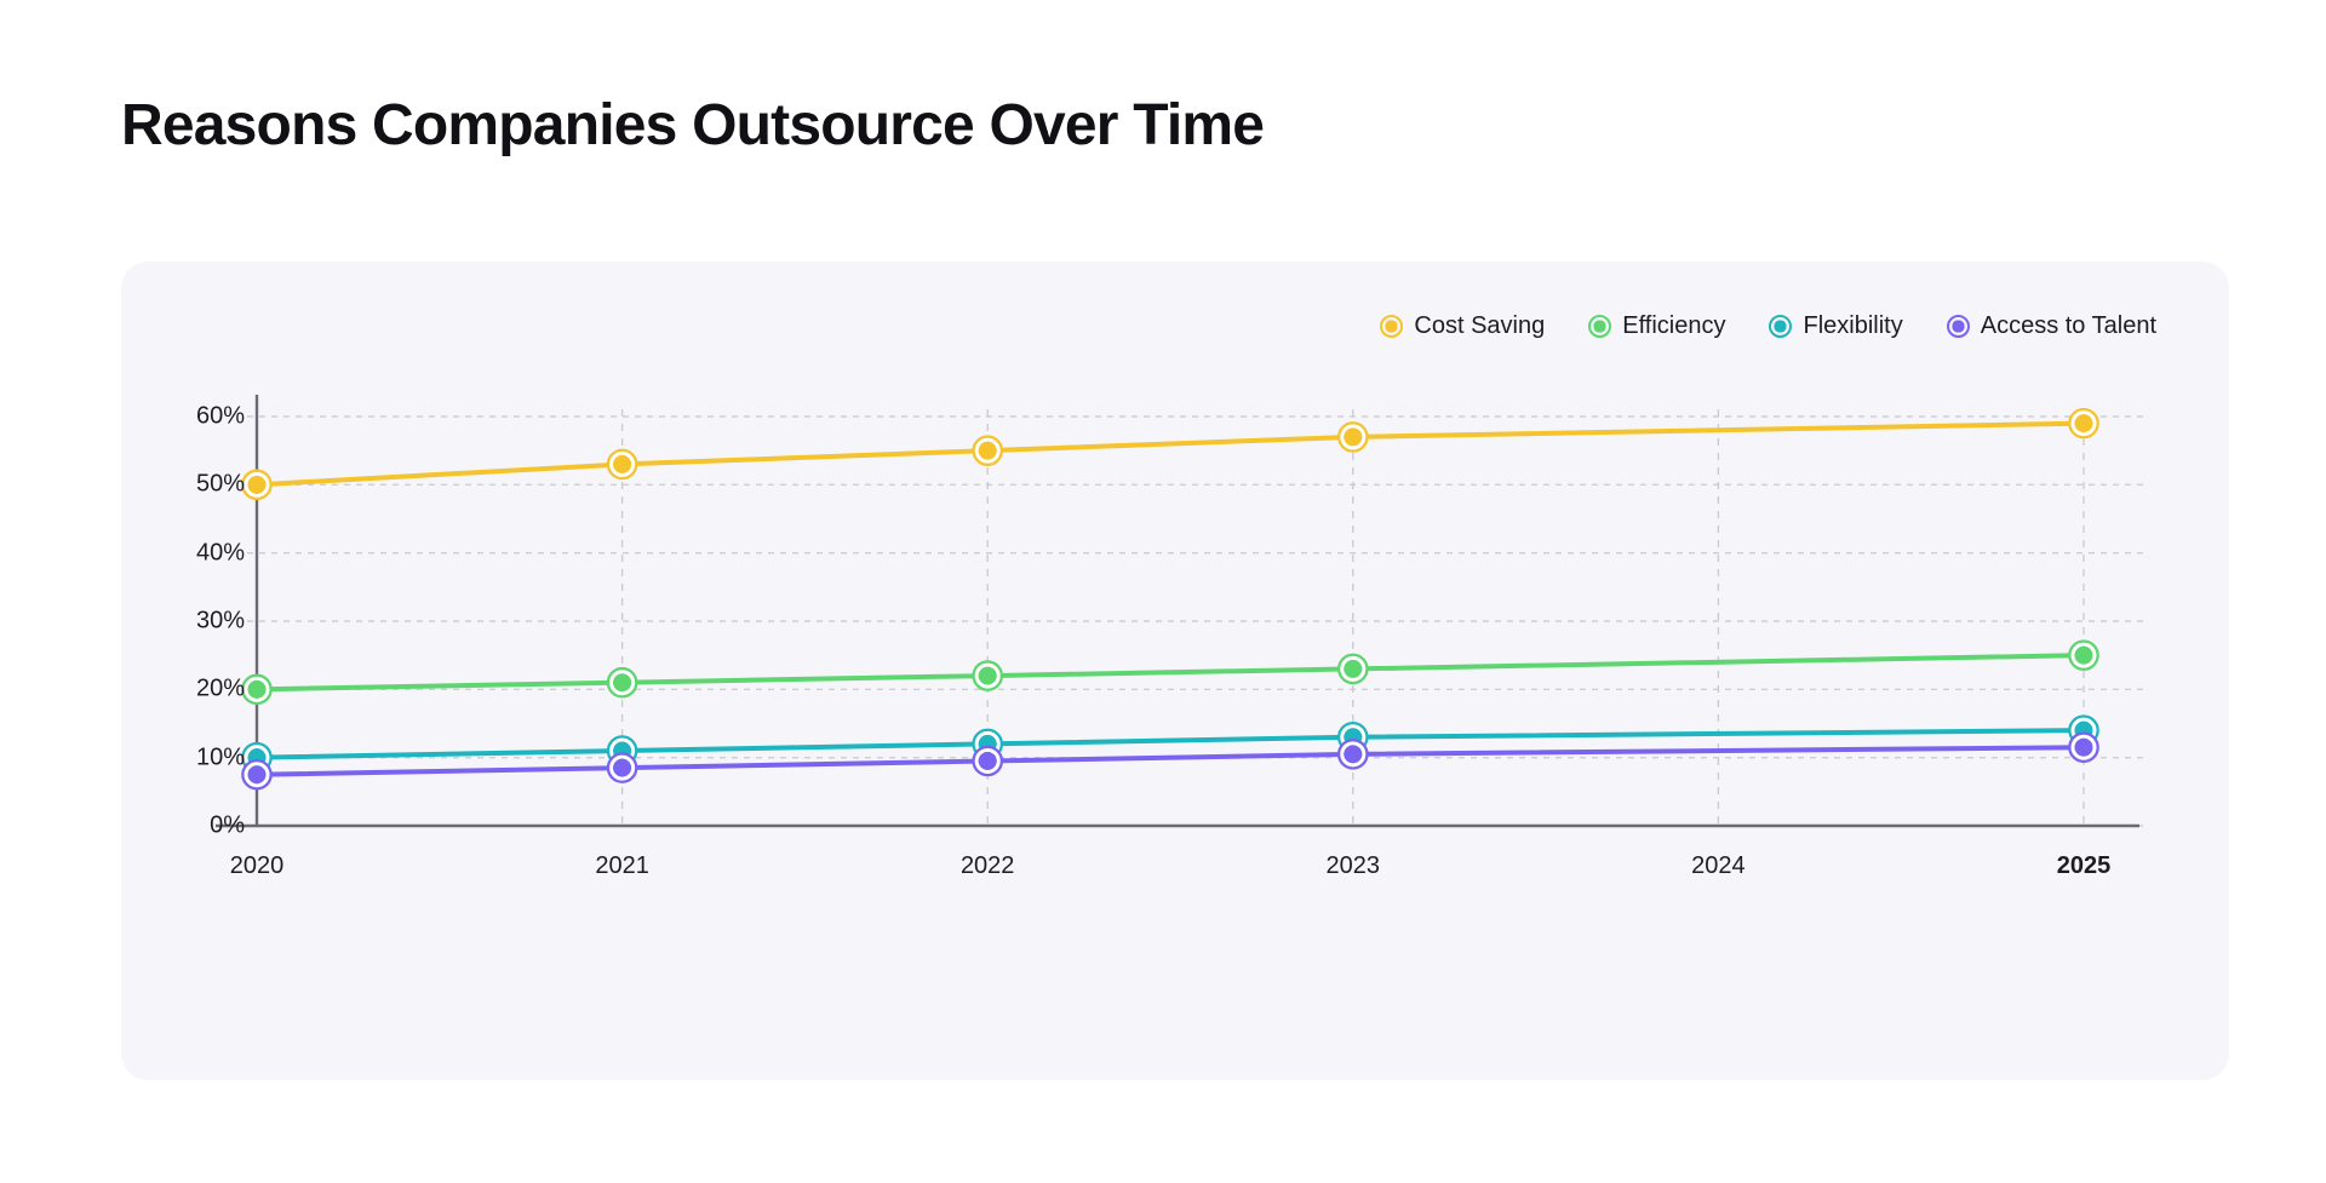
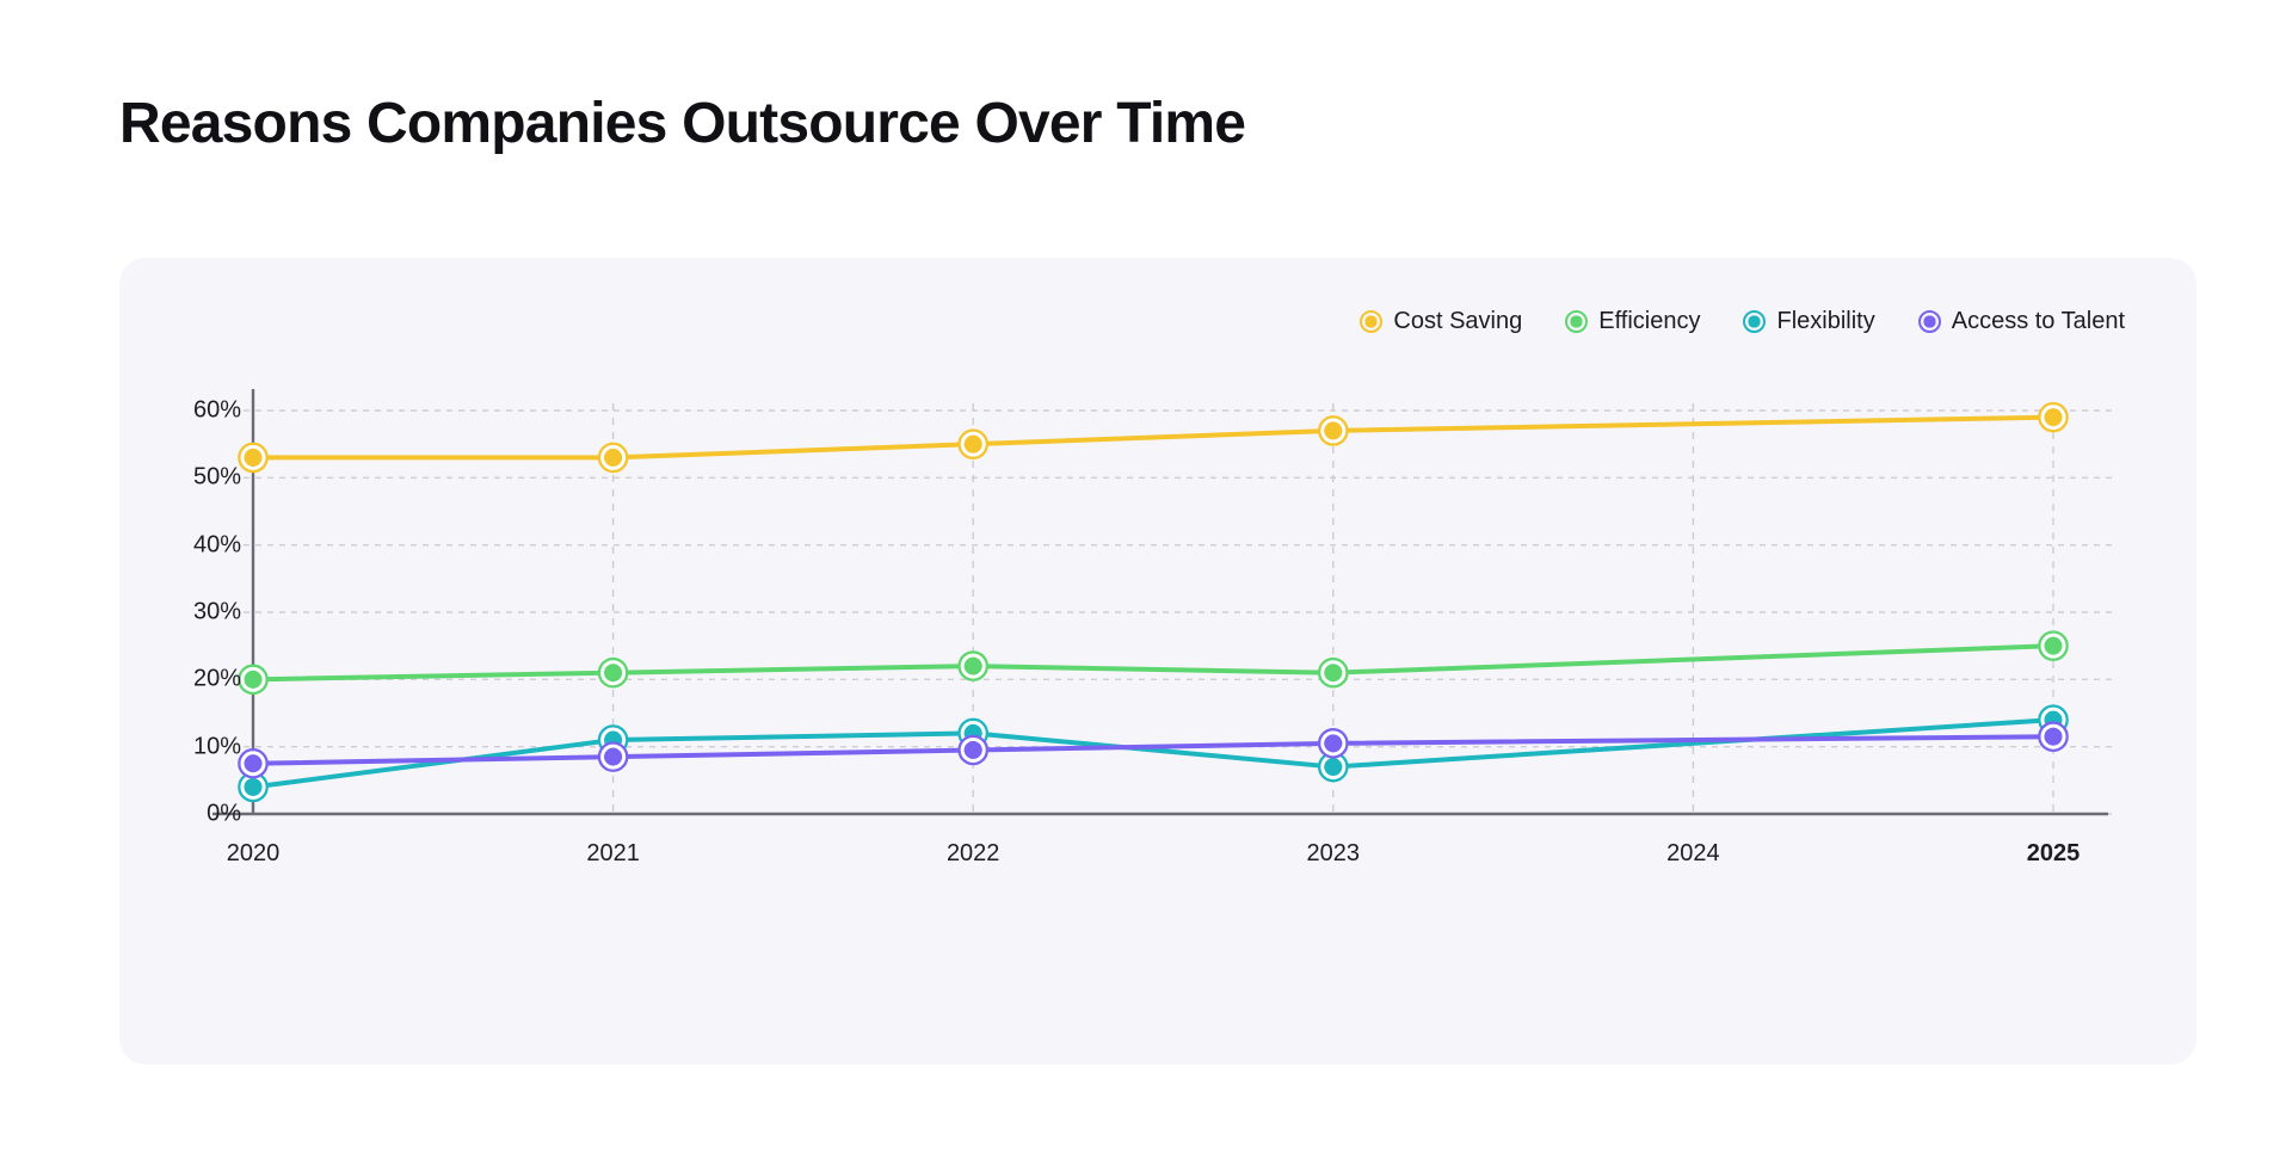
Cost Saving/2020: 50% -> 53%
Flexibility/2020: 10% -> 4%
Efficiency/2023: 23% -> 21%
Flexibility/2023: 13% -> 7%
